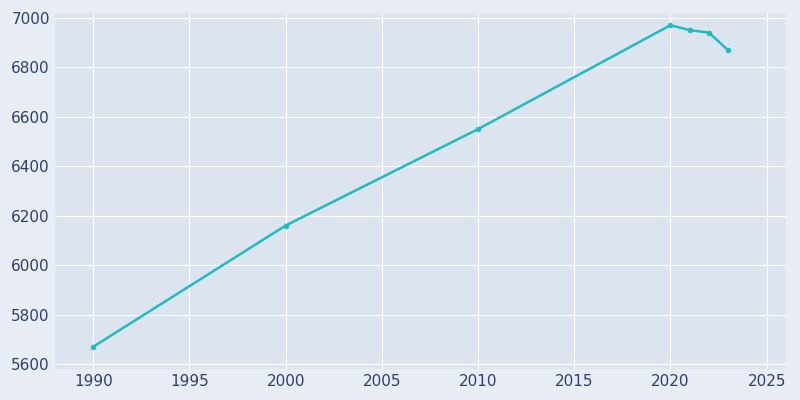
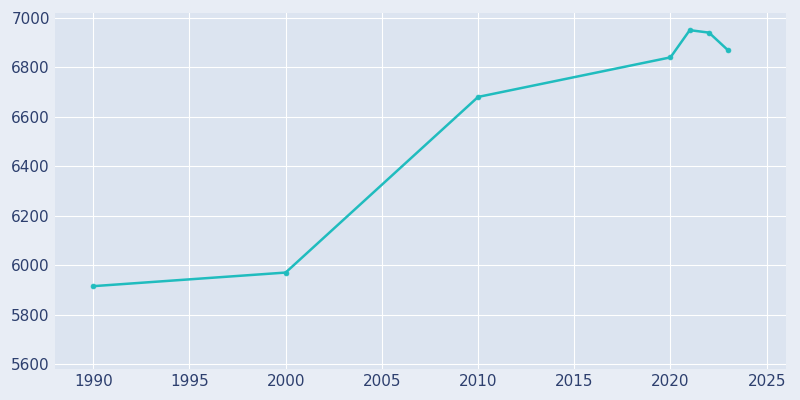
1990: 5670 -> 5915
2000: 6160 -> 5970
2010: 6550 -> 6680
2020: 6970 -> 6840
